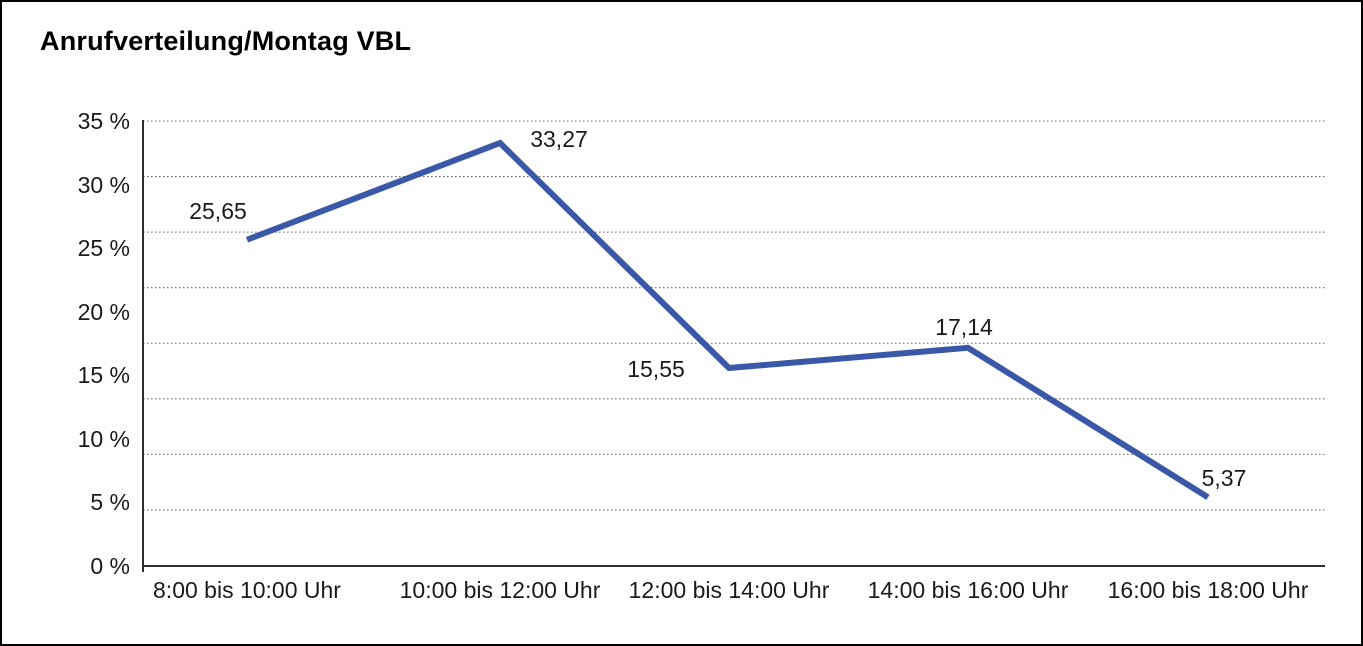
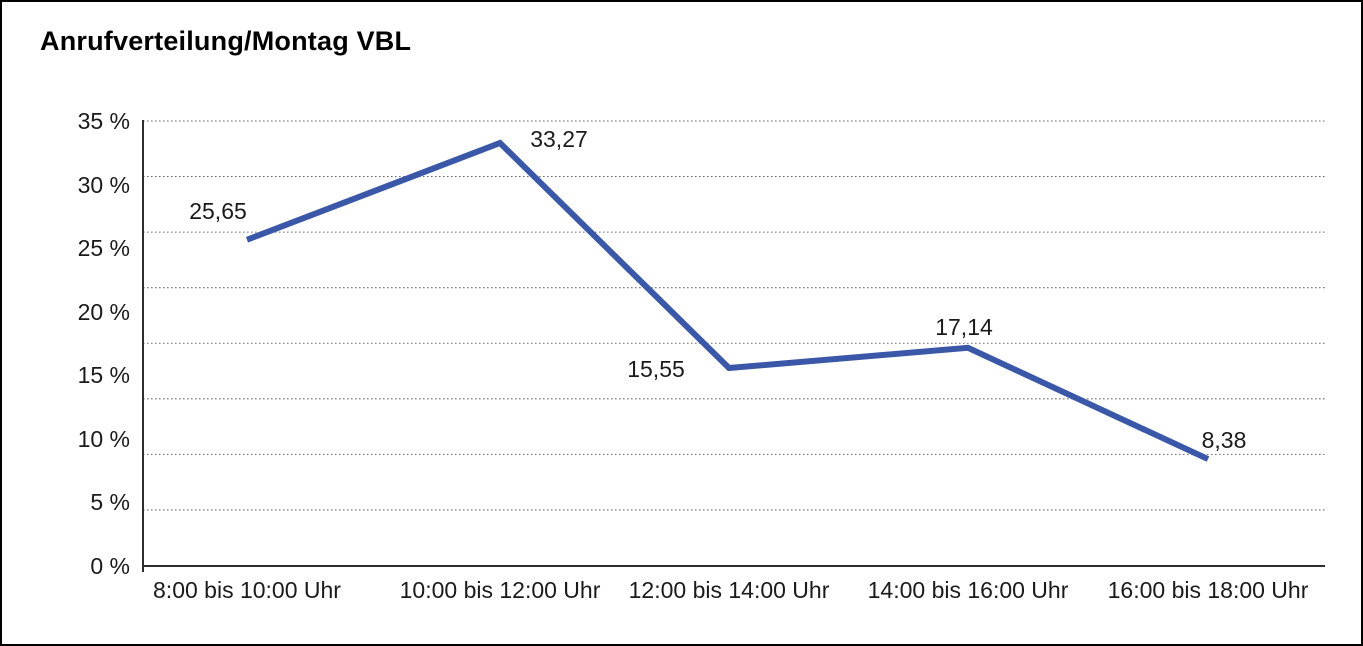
16:00 bis 18:00 Uhr: 5,37 -> 8,38
